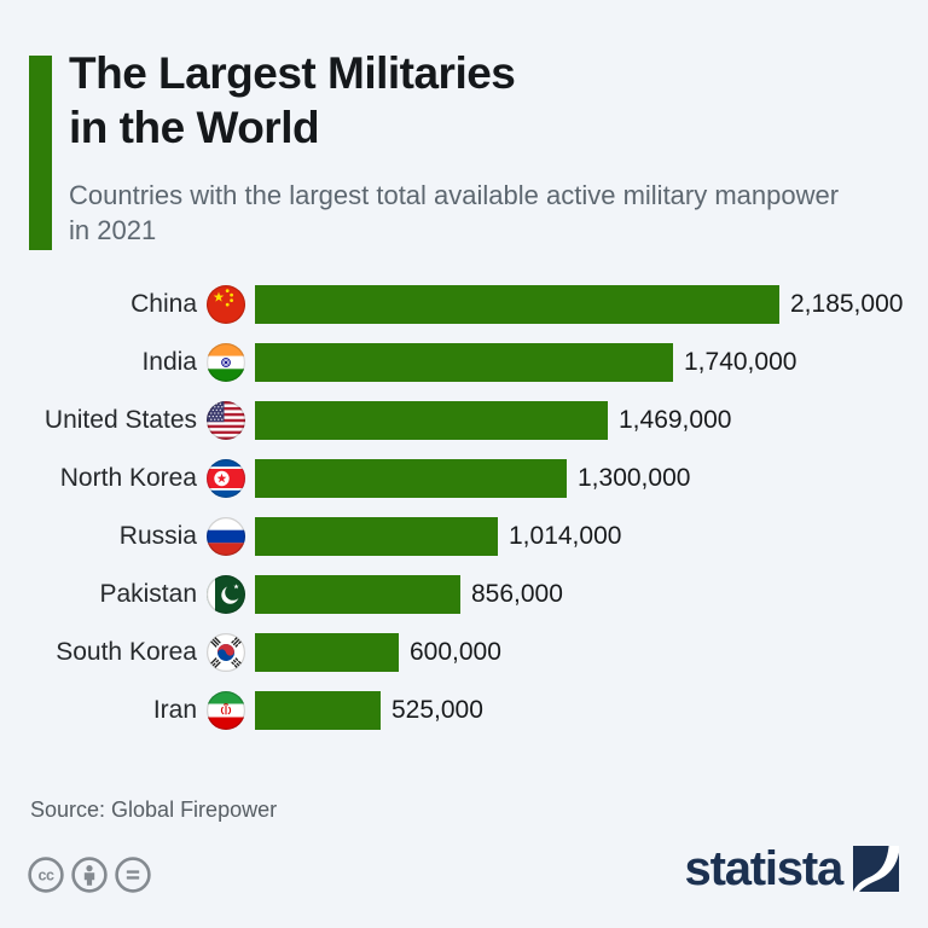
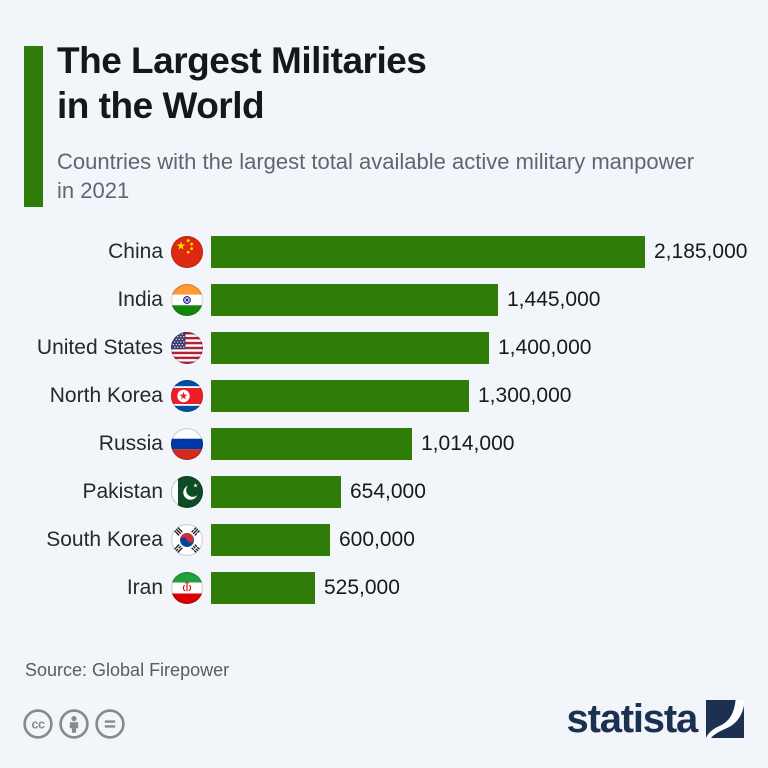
India: 1,740,000 -> 1,445,000
United States: 1,469,000 -> 1,400,000
Pakistan: 856,000 -> 654,000
